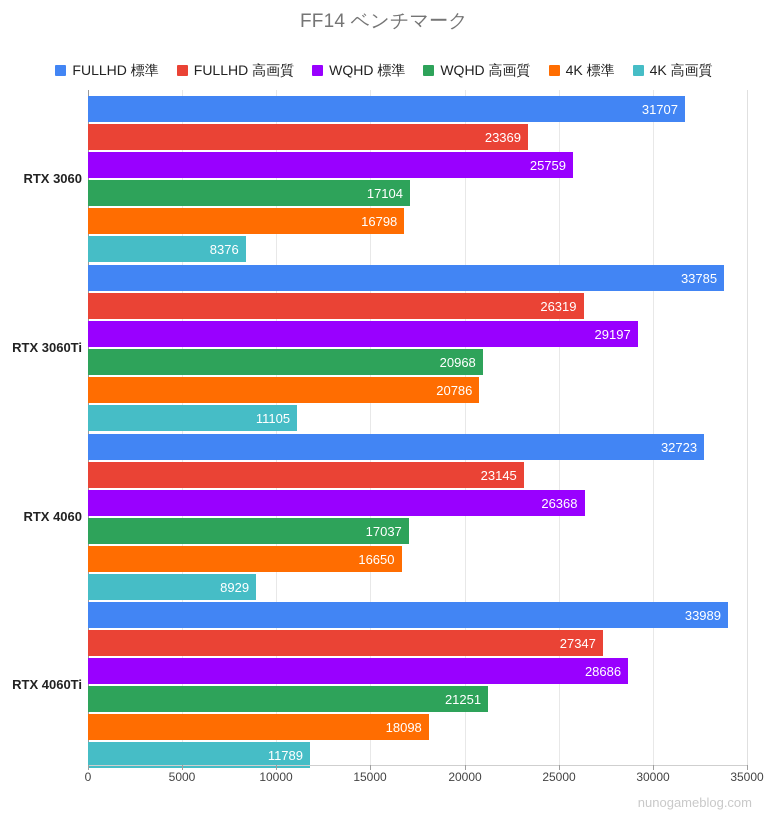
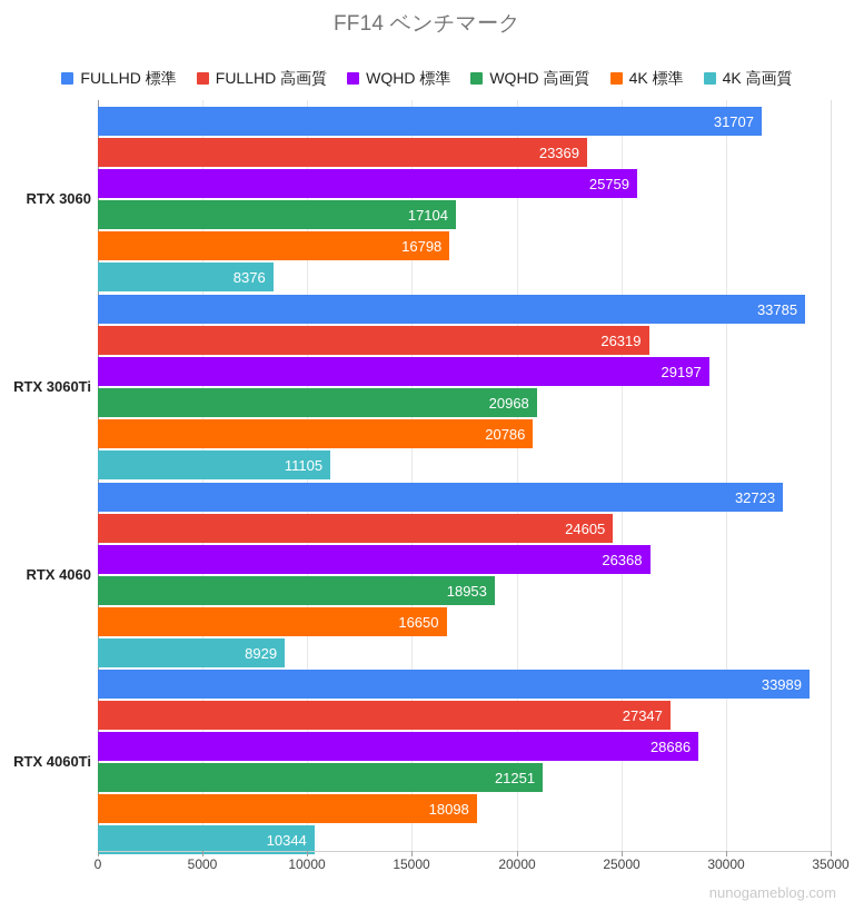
FULLHD 高画質/RTX 4060: 23145 -> 24605
WQHD 高画質/RTX 4060: 17037 -> 18953
4K 高画質/RTX 4060Ti: 11789 -> 10344
